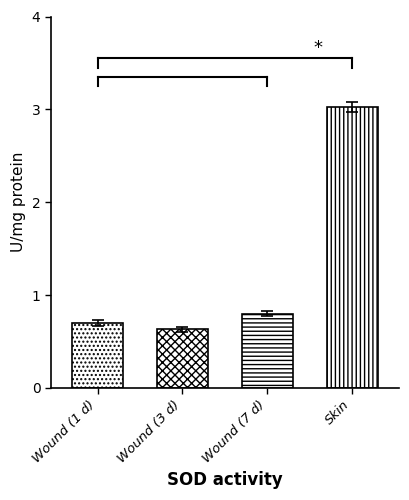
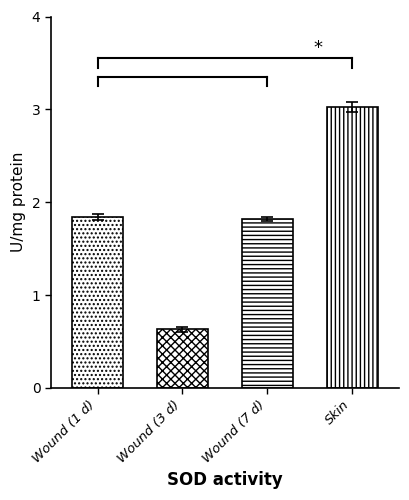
Wound (1 d): 0.70 -> 1.84
Wound (7 d): 0.80 -> 1.82
